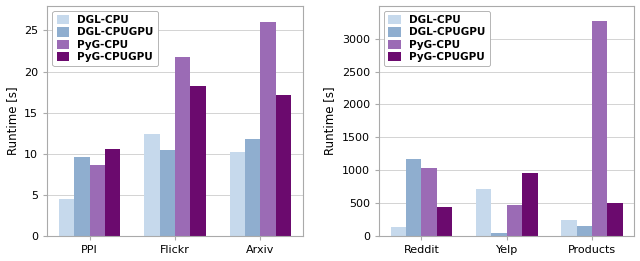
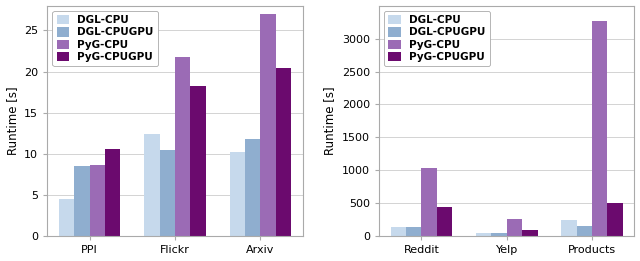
DGL-CPUGPU/PPI: 9.6 -> 8.6
PyG-CPU/Arxiv: 26.0 -> 27.0
PyG-CPUGPU/Arxiv: 17.2 -> 20.4
DGL-CPUGPU/Reddit: 1180 -> 140
DGL-CPU/Yelp: 720 -> 50
PyG-CPU/Yelp: 480 -> 260
PyG-CPUGPU/Yelp: 960 -> 100
